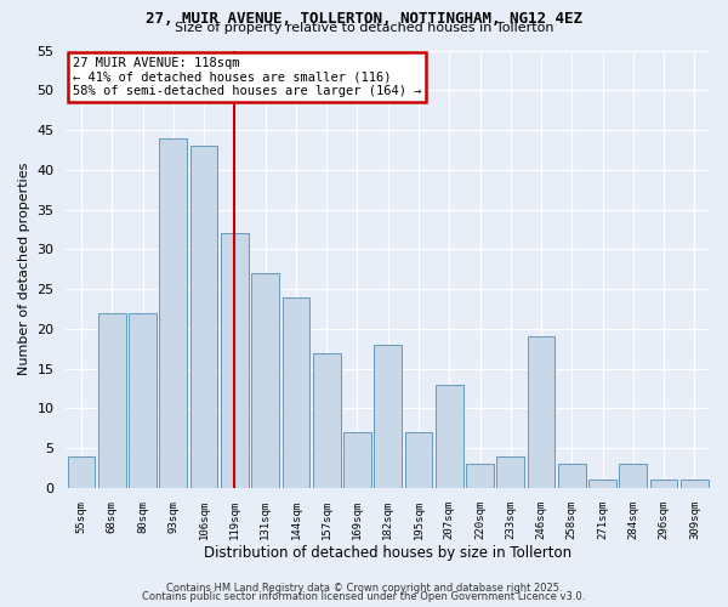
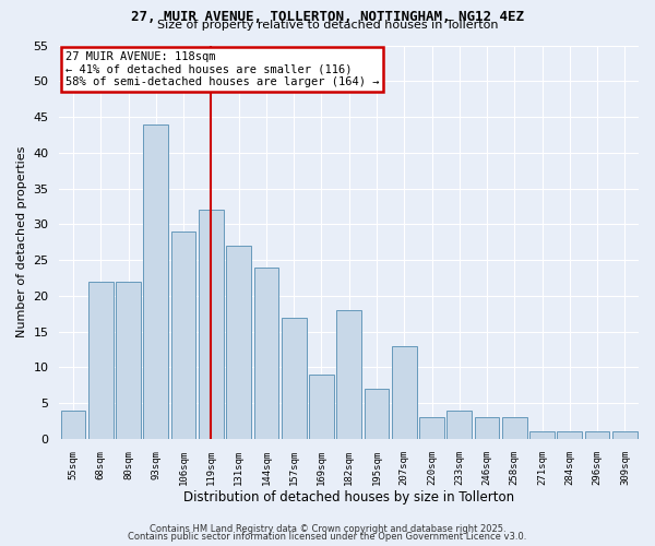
106sqm: 43 -> 29
169sqm: 7 -> 9
246sqm: 19 -> 3
284sqm: 3 -> 1
